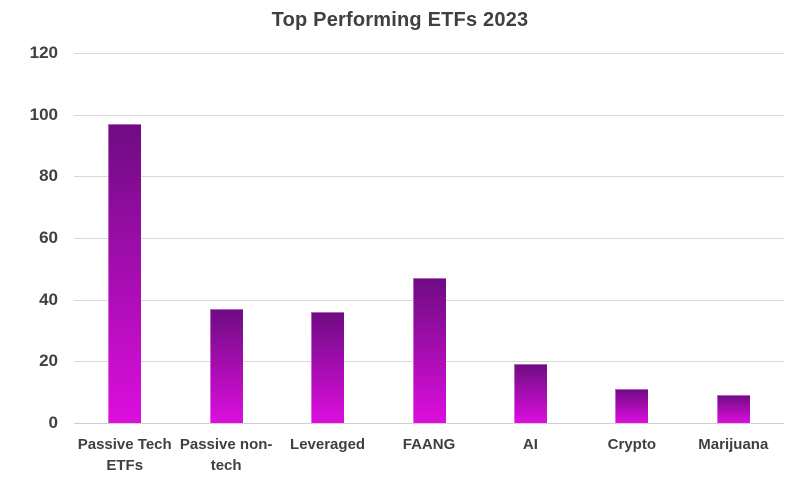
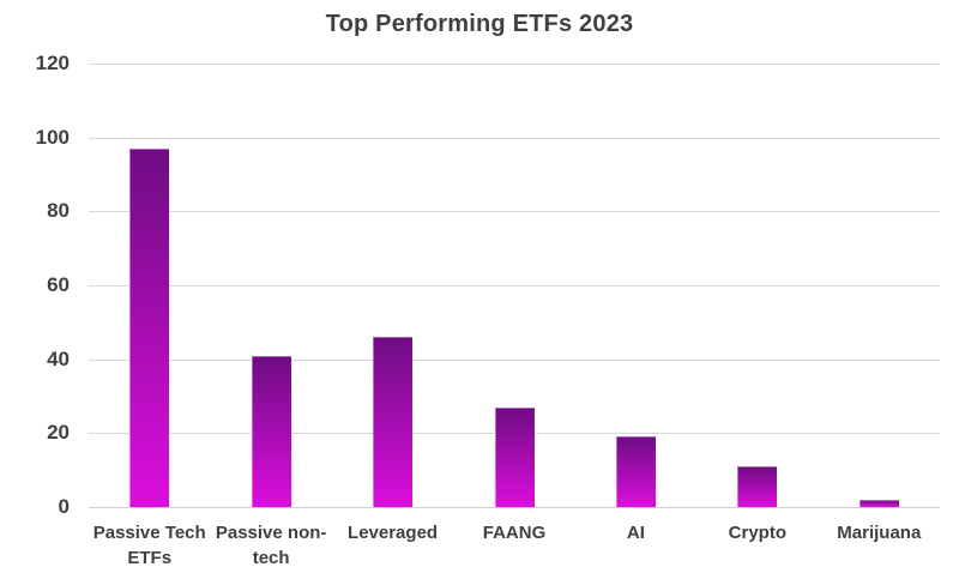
Passive non-tech: 37 -> 41
Leveraged: 36 -> 46
FAANG: 47 -> 27
Marijuana: 9 -> 2
